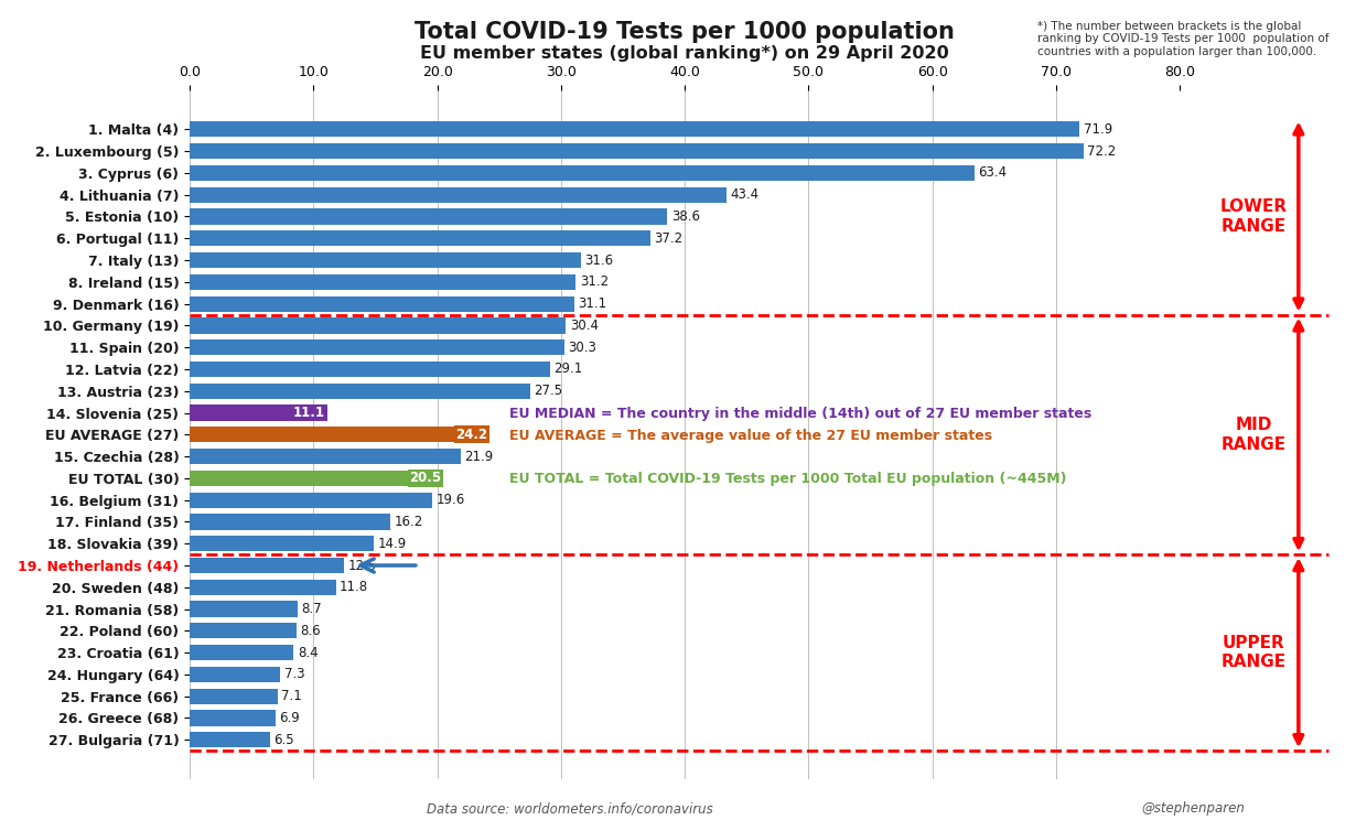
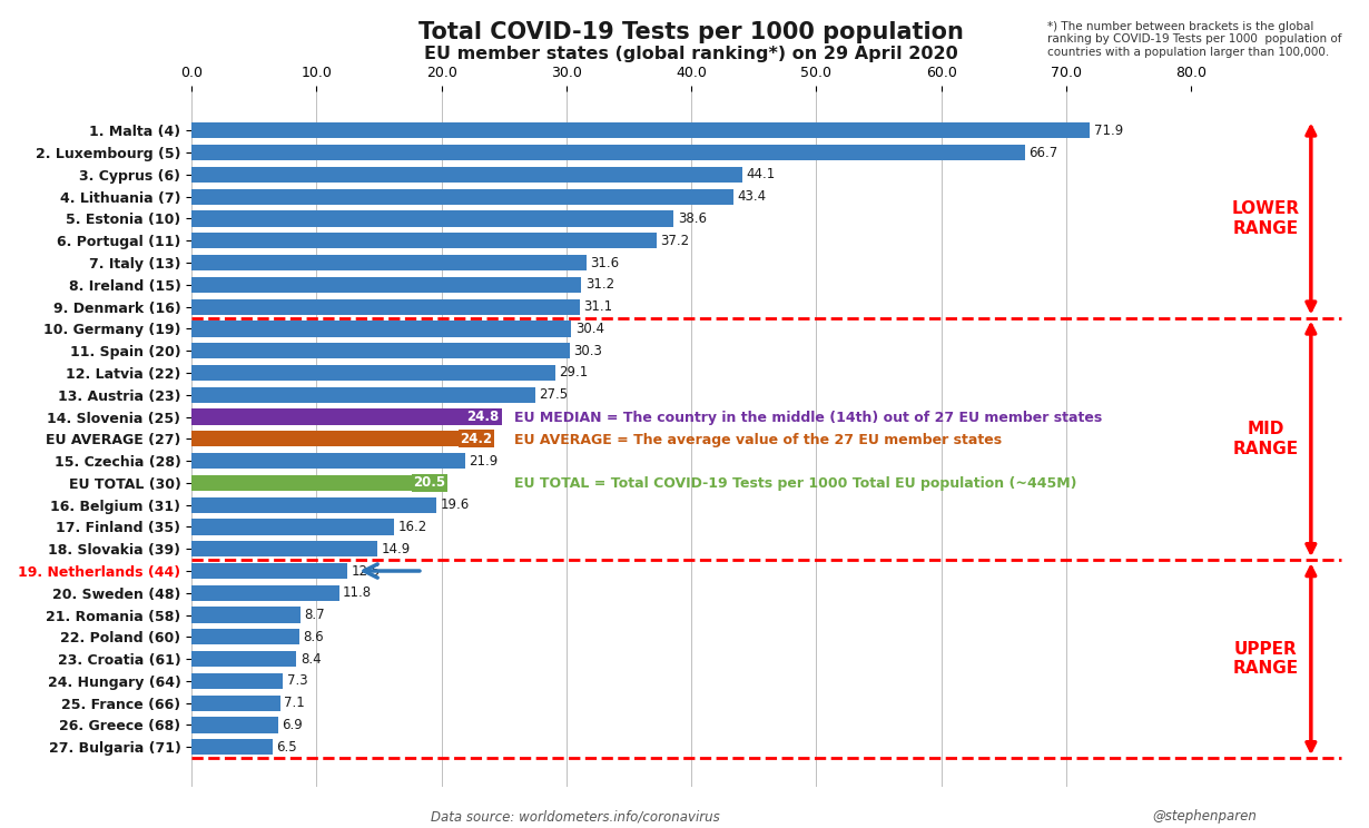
2. Luxembourg (5): 72.2 -> 66.7
3. Cyprus (6): 63.4 -> 44.1
14. Slovenia (25): 11.1 -> 24.8
